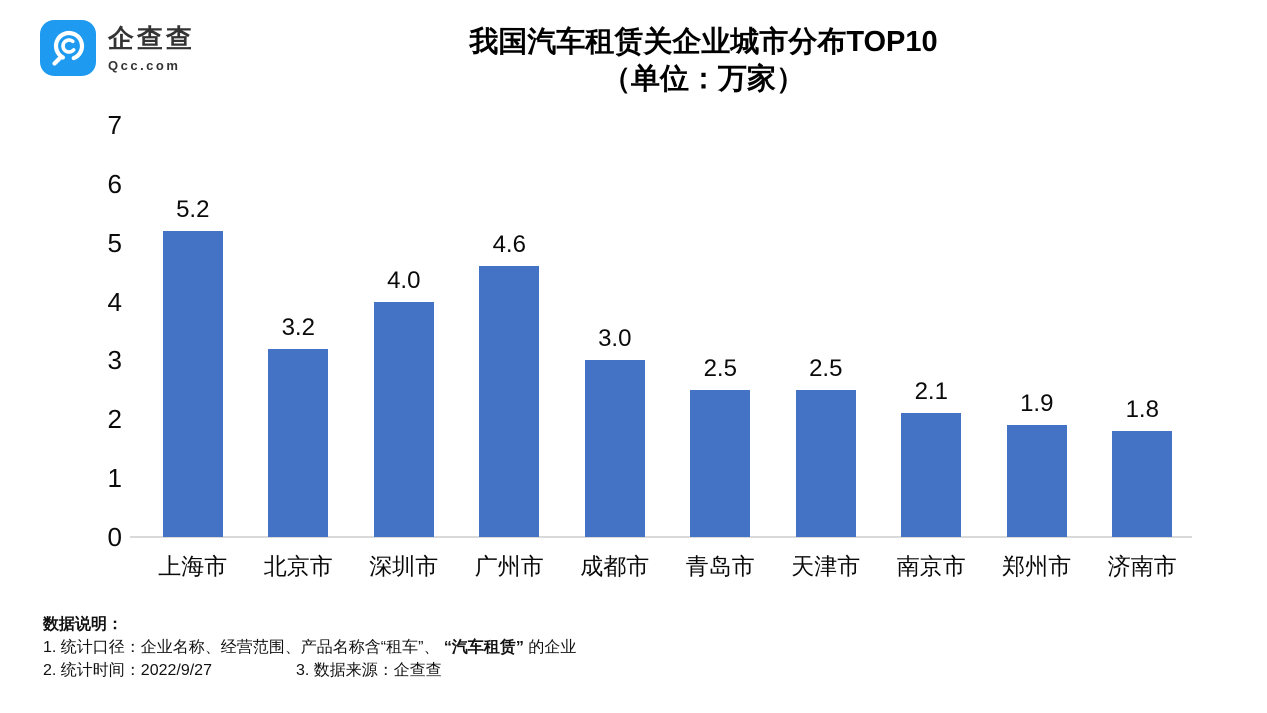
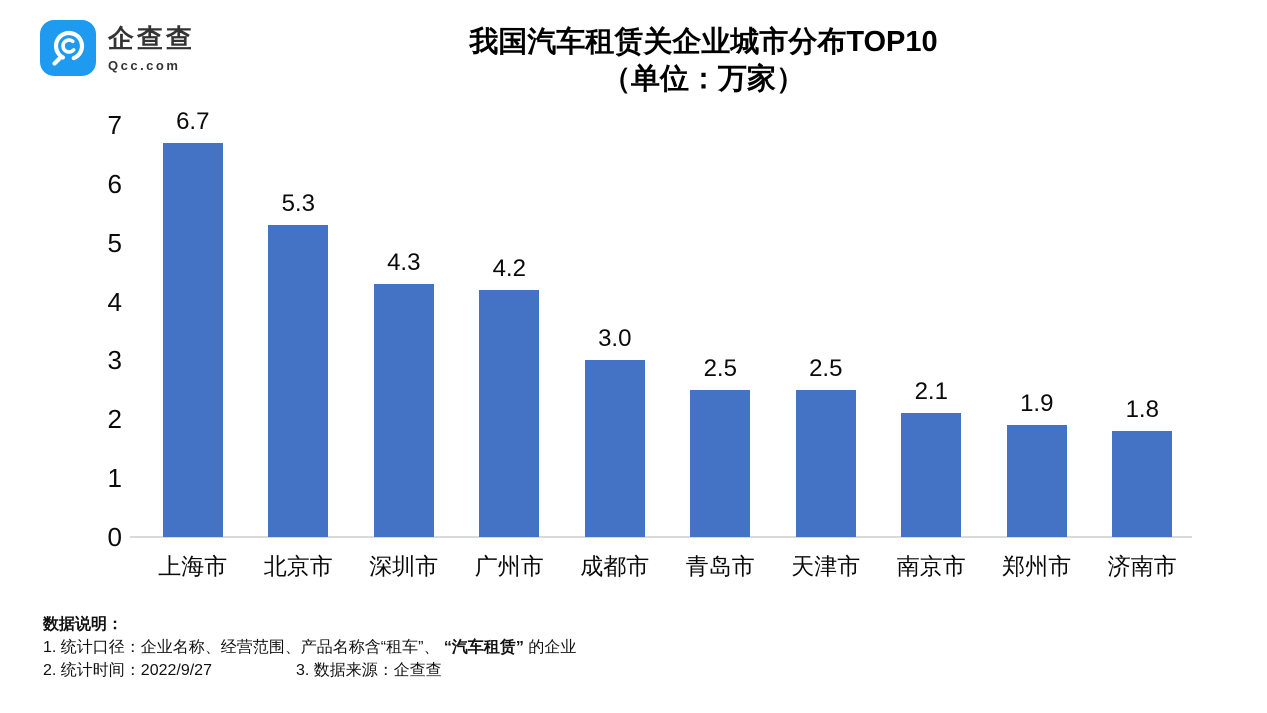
上海市: 5.2 -> 6.7
北京市: 3.2 -> 5.3
深圳市: 4.0 -> 4.3
广州市: 4.6 -> 4.2
